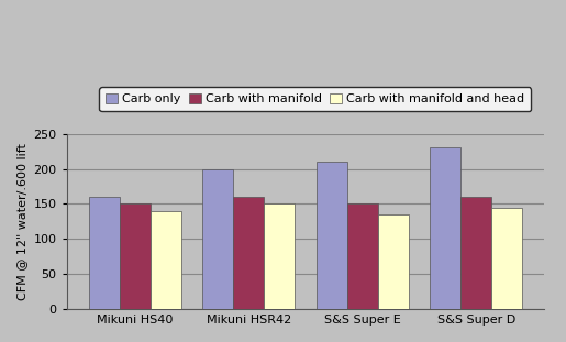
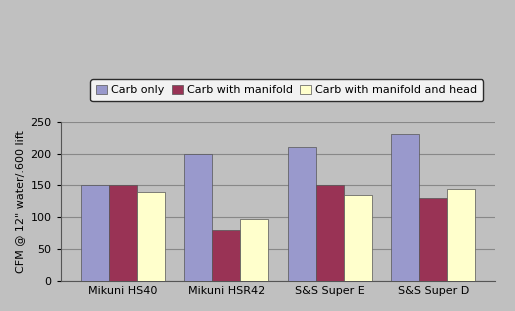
Carb only/Mikuni HS40: 160 -> 150
Carb with manifold/Mikuni HSR42: 160 -> 80
Carb with manifold and head/Mikuni HSR42: 150 -> 98
Carb with manifold/S&S Super D: 160 -> 130
